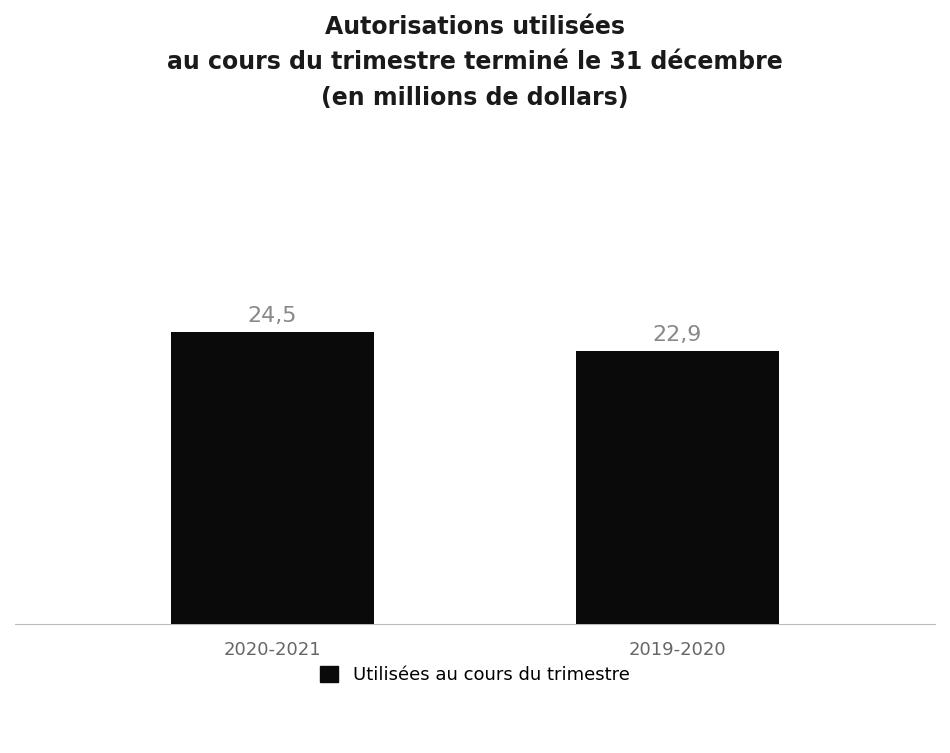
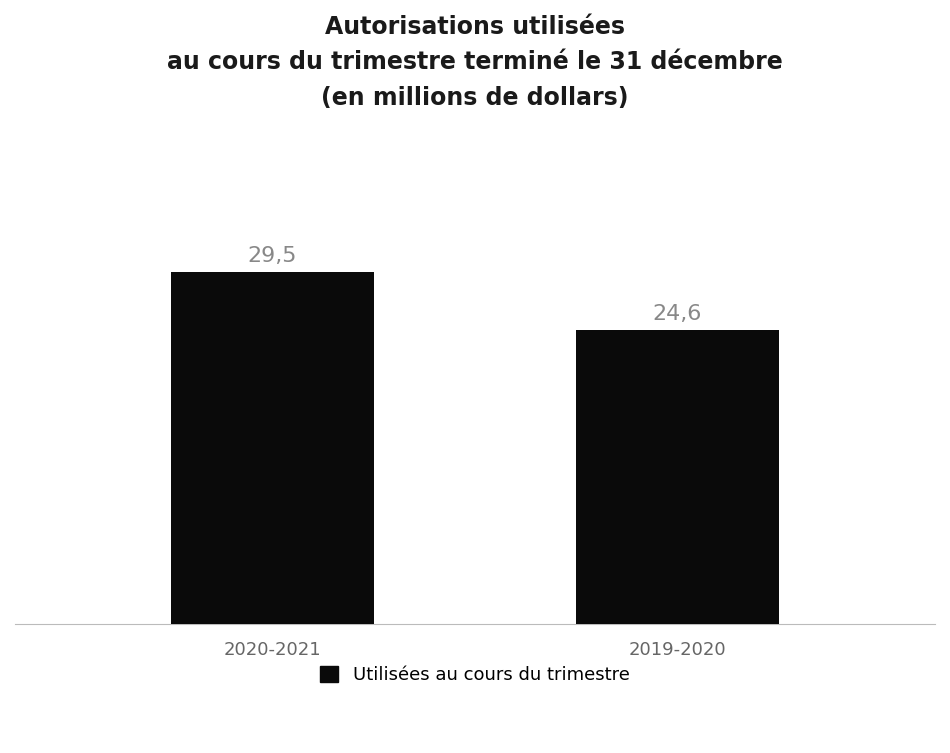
2020-2021: 24,5 -> 29,5
2019-2020: 22,9 -> 24,6
